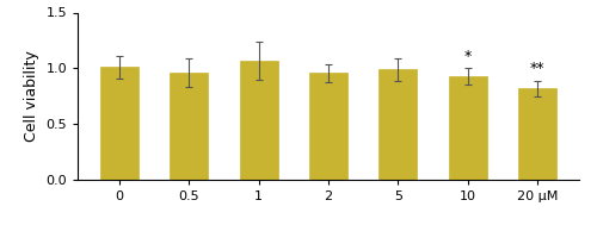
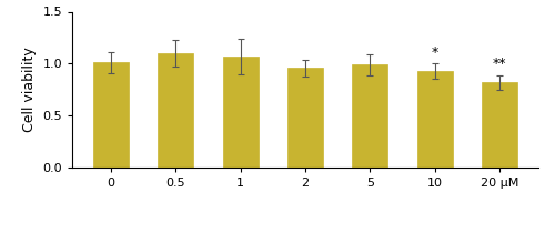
0.5: 0.96 -> 1.10
